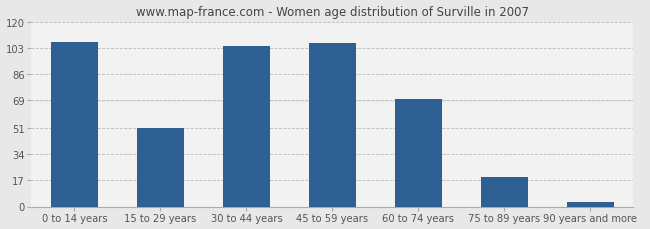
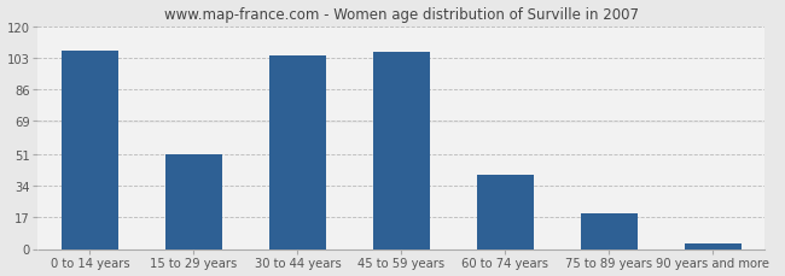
60 to 74 years: 70 -> 40
